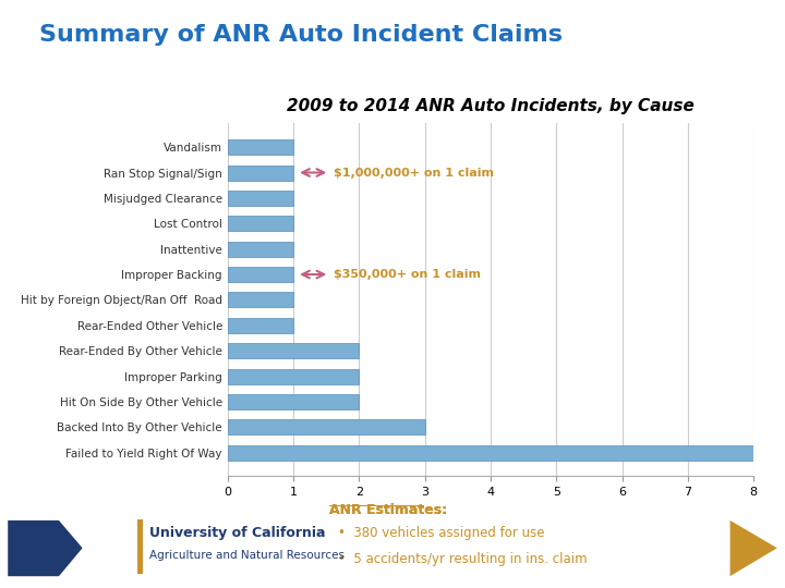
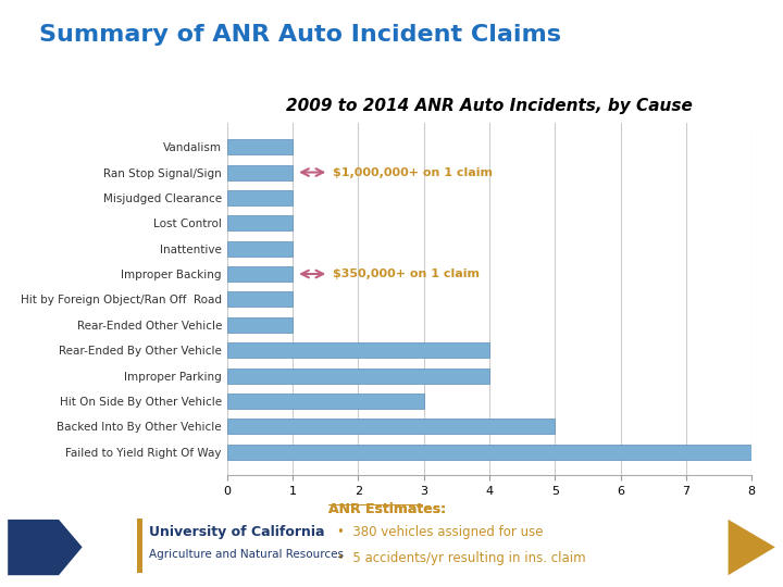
Rear-Ended By Other Vehicle: 2 -> 4
Improper Parking: 2 -> 4
Hit On Side By Other Vehicle: 2 -> 3
Backed Into By Other Vehicle: 3 -> 5
